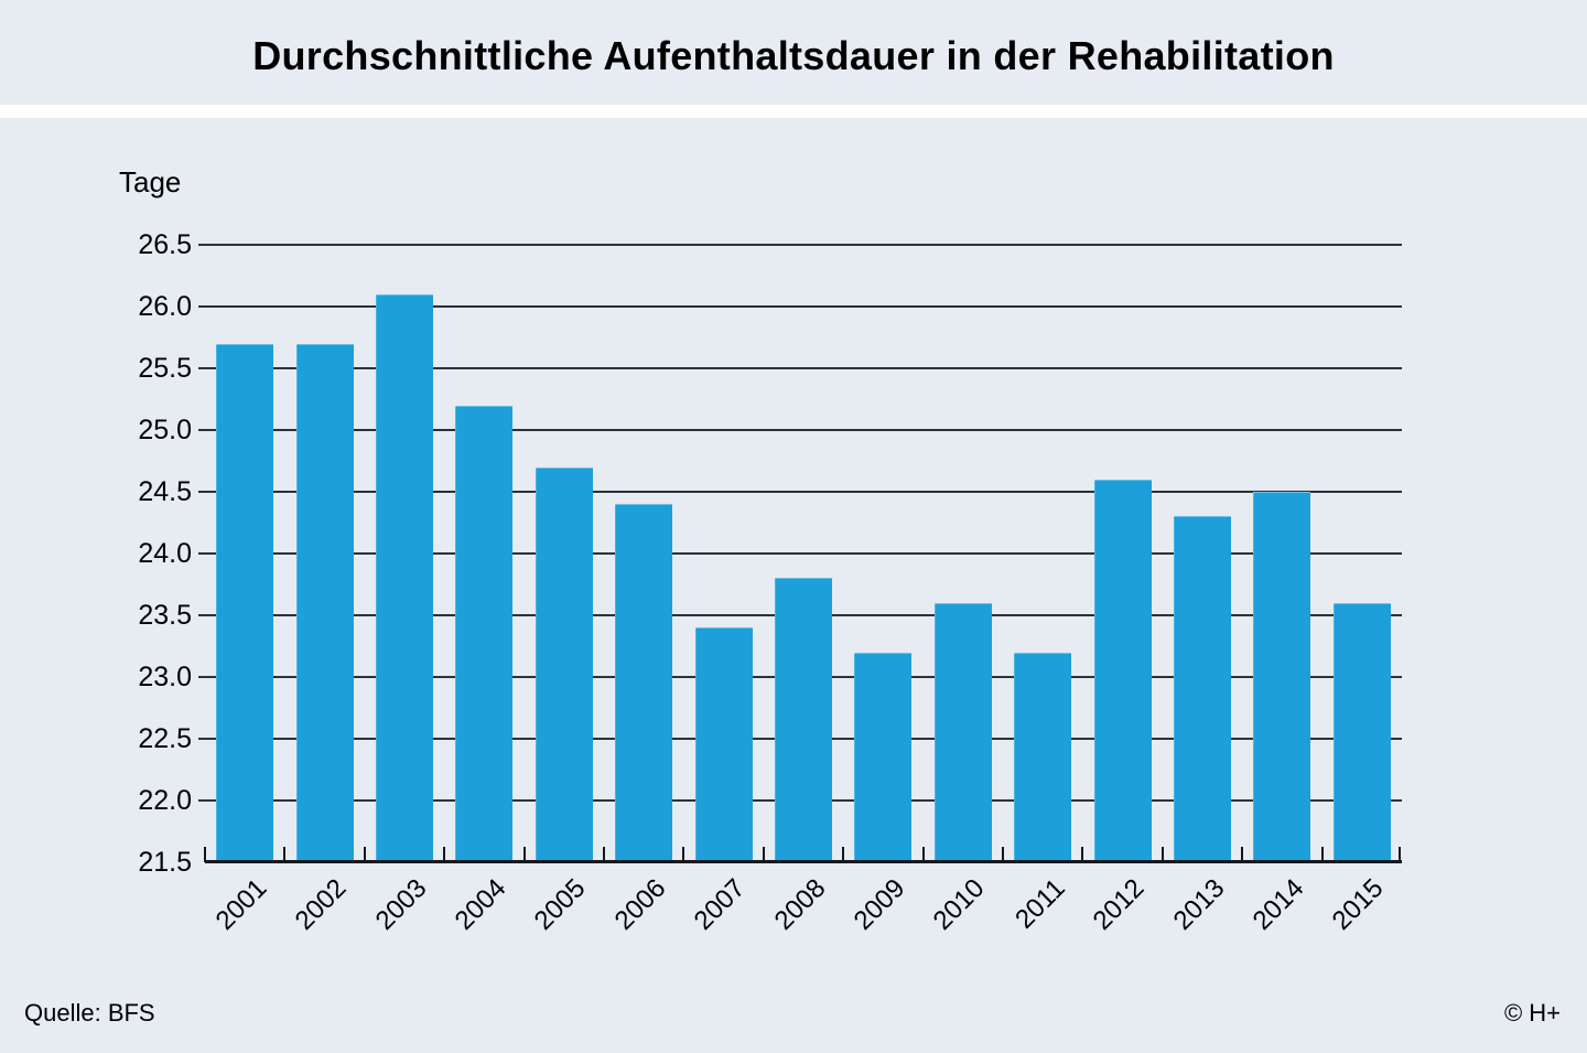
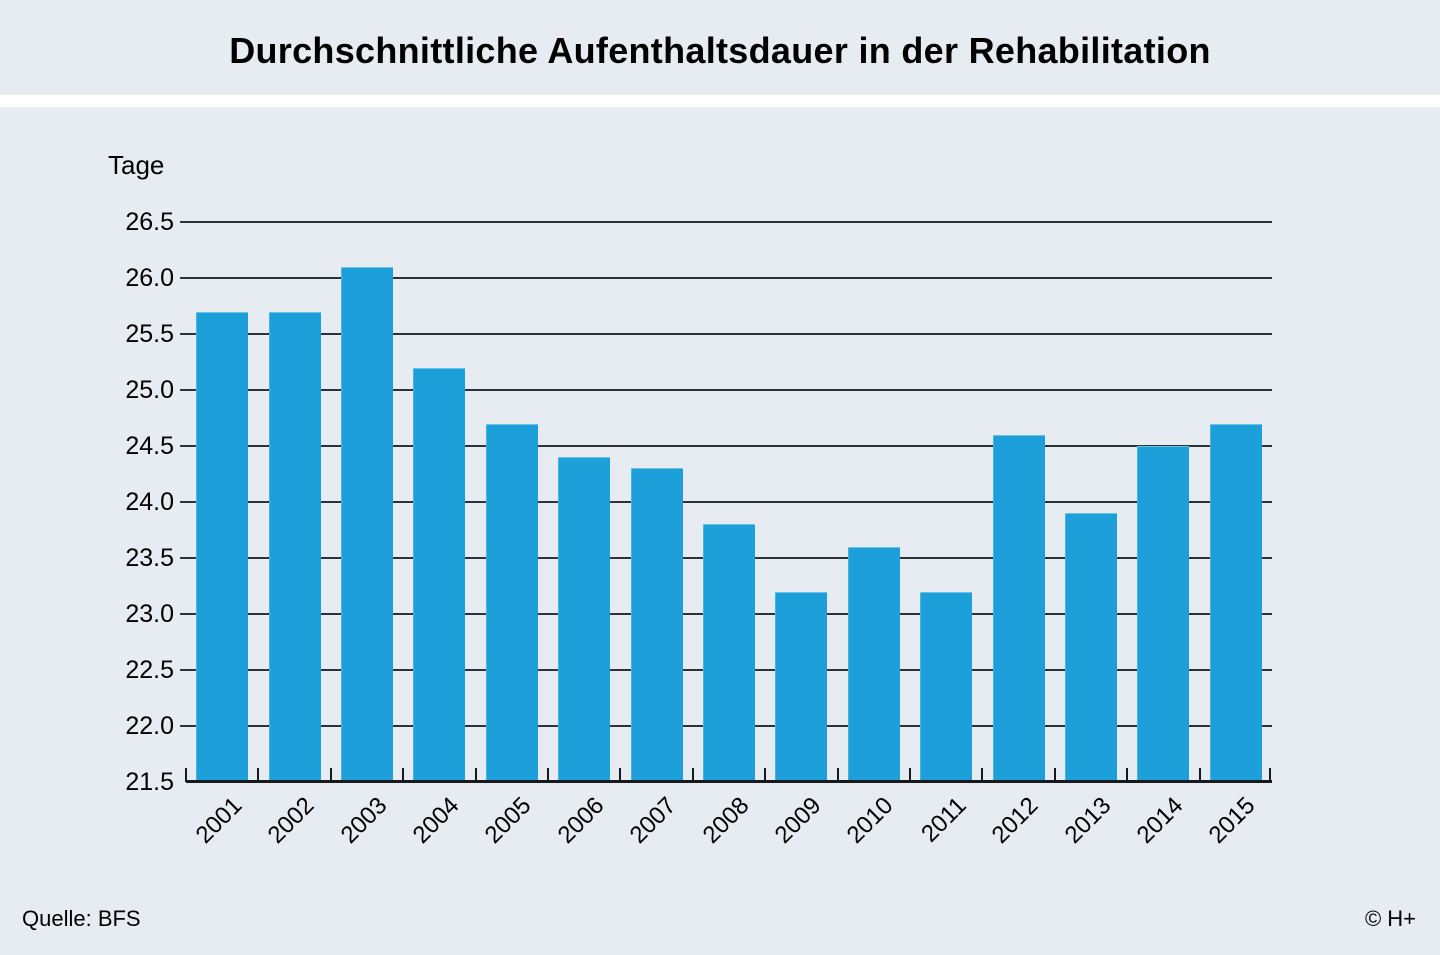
2007: 23.4 -> 24.3
2013: 24.3 -> 23.9
2015: 23.6 -> 24.7
